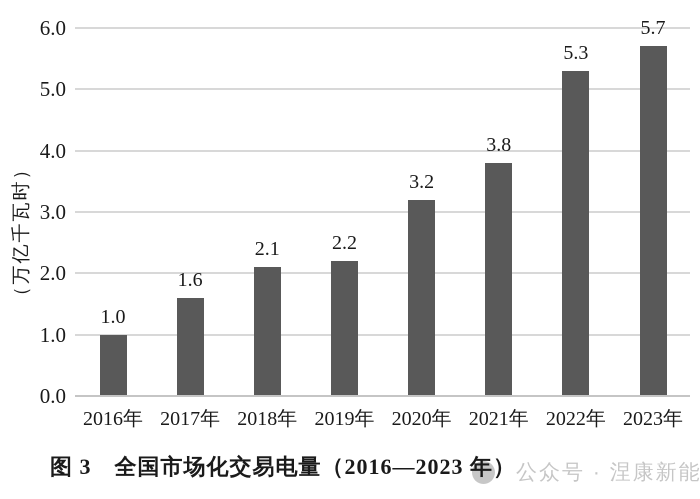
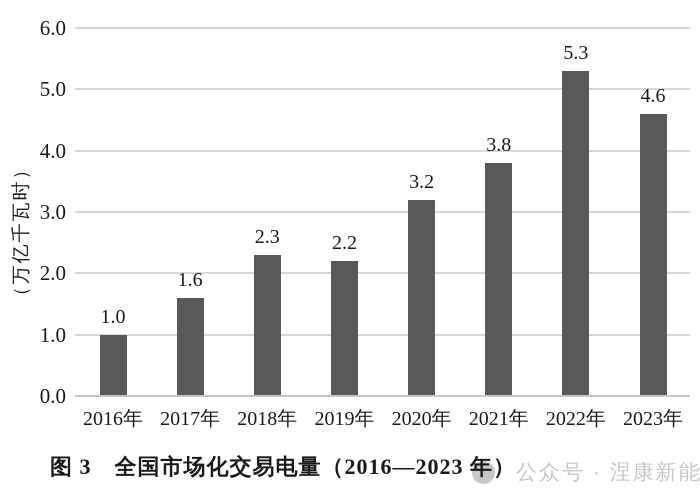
2018年: 2.1 -> 2.3
2023年: 5.7 -> 4.6
